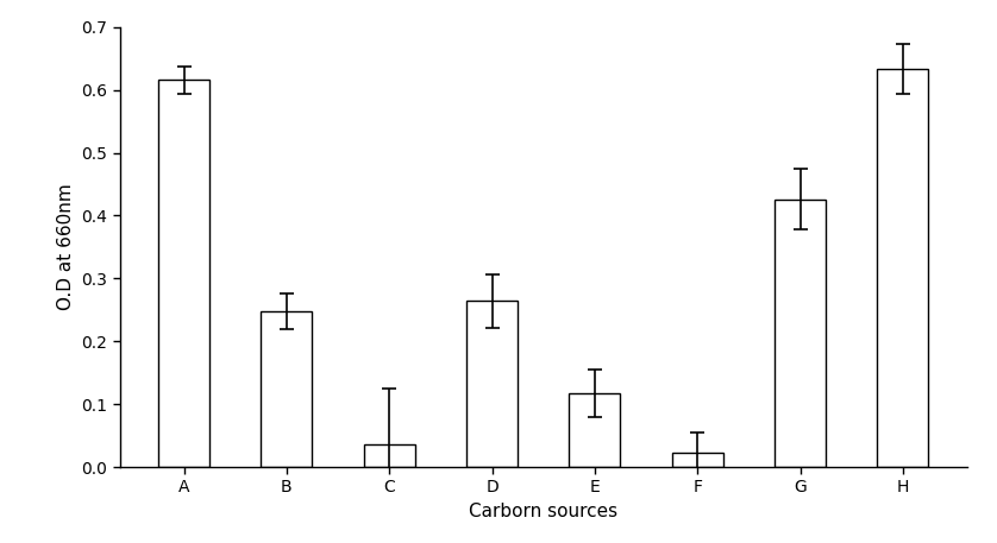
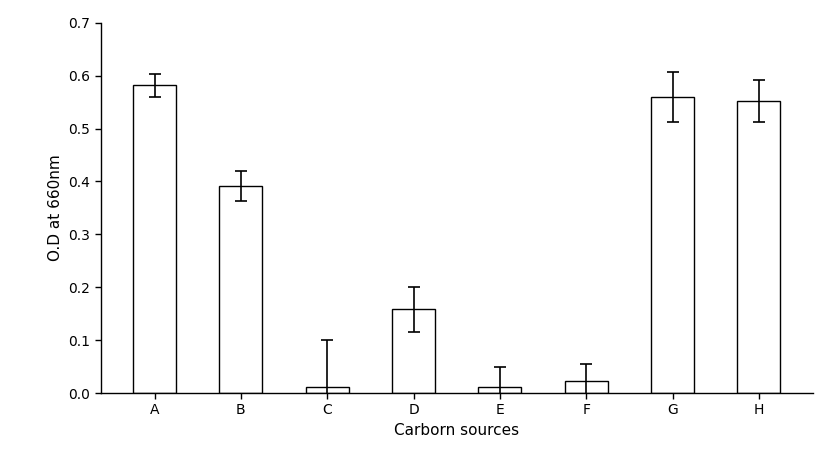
A: 0.616 -> 0.582
B: 0.248 -> 0.392
C: 0.036 -> 0.012
D: 0.264 -> 0.158
E: 0.118 -> 0.012
G: 0.426 -> 0.560
H: 0.634 -> 0.552
